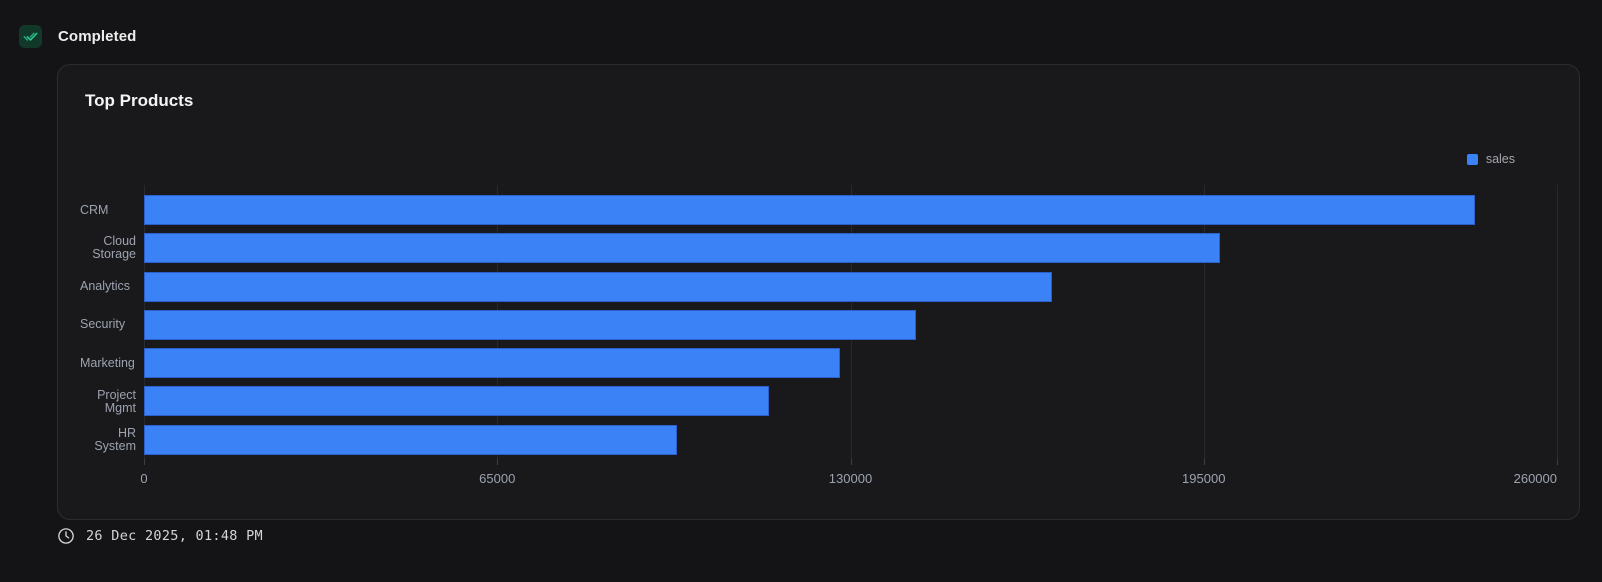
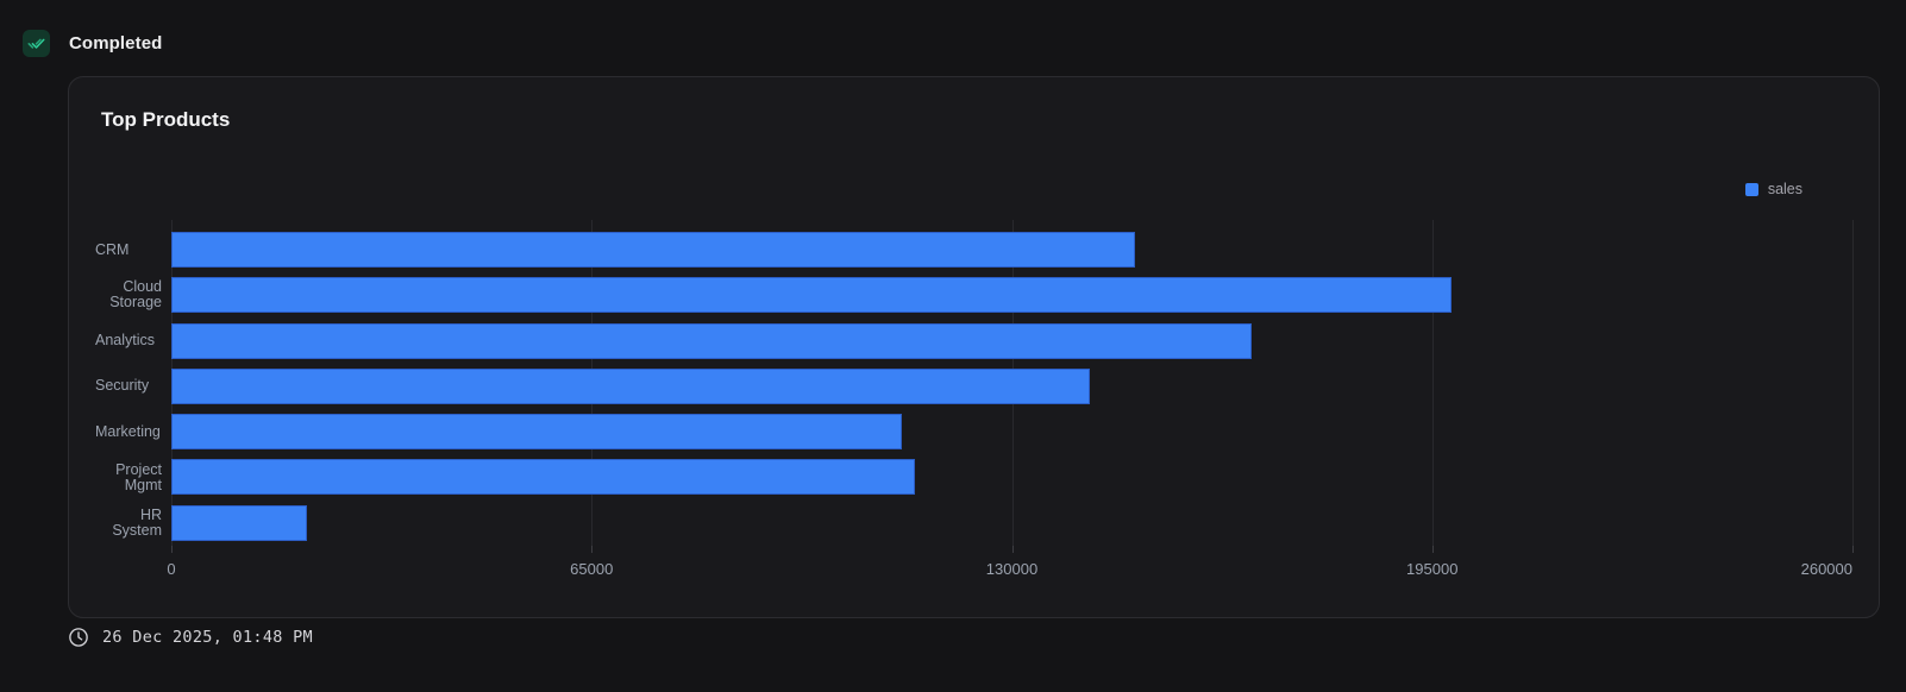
CRM: 245000 -> 149000
Marketing: 128000 -> 113000
HR System: 98000 -> 21000
